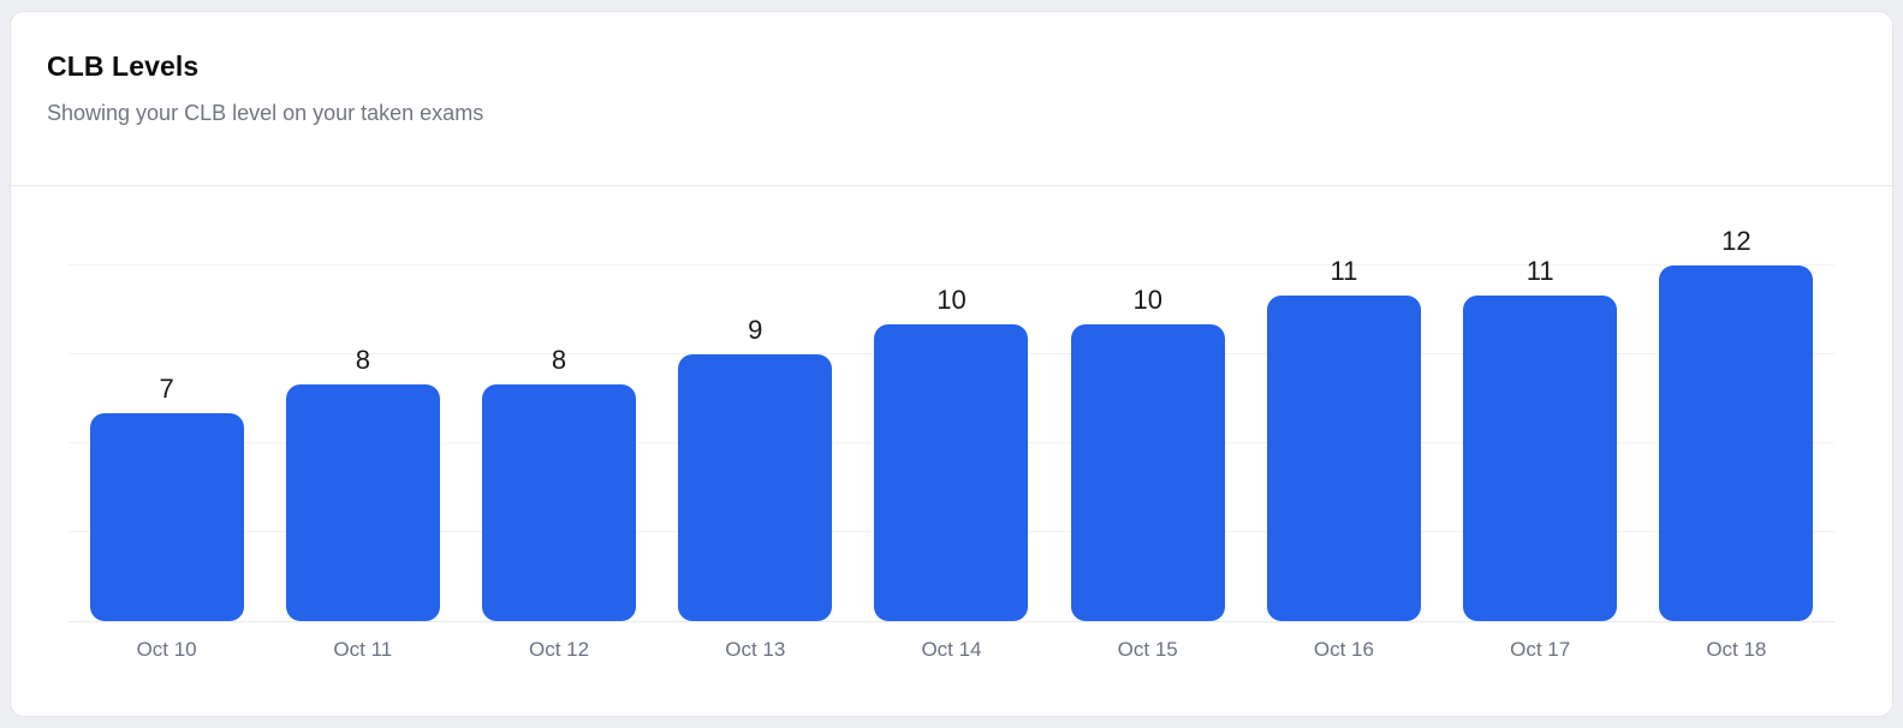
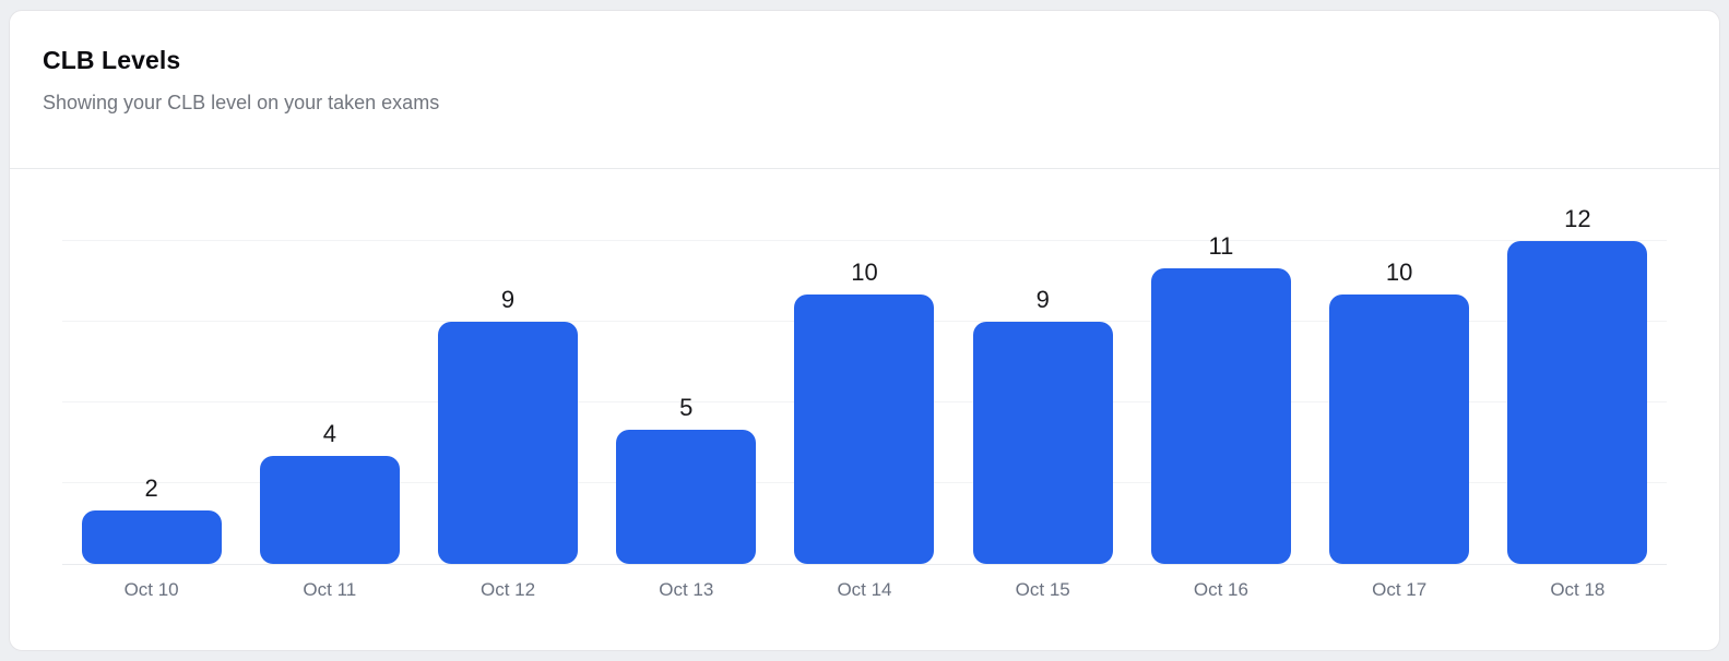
Oct 10: 7 -> 2
Oct 11: 8 -> 4
Oct 12: 8 -> 9
Oct 13: 9 -> 5
Oct 15: 10 -> 9
Oct 17: 11 -> 10
